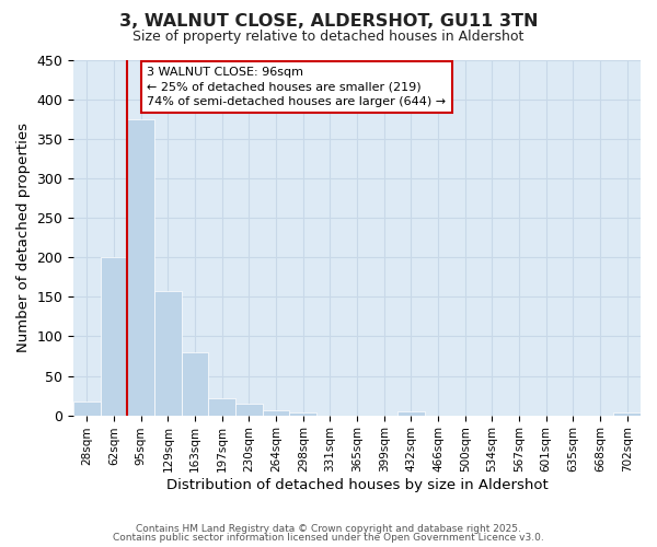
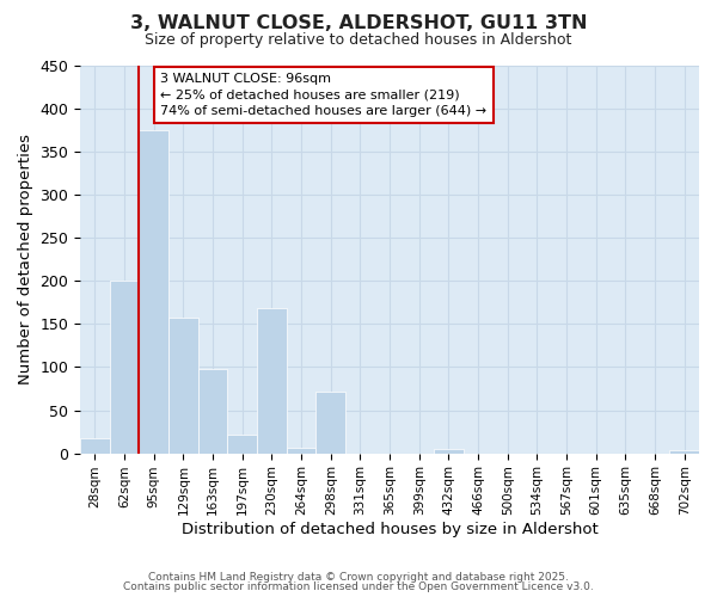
163sqm: 80 -> 98
230sqm: 14 -> 168
298sqm: 4 -> 72
